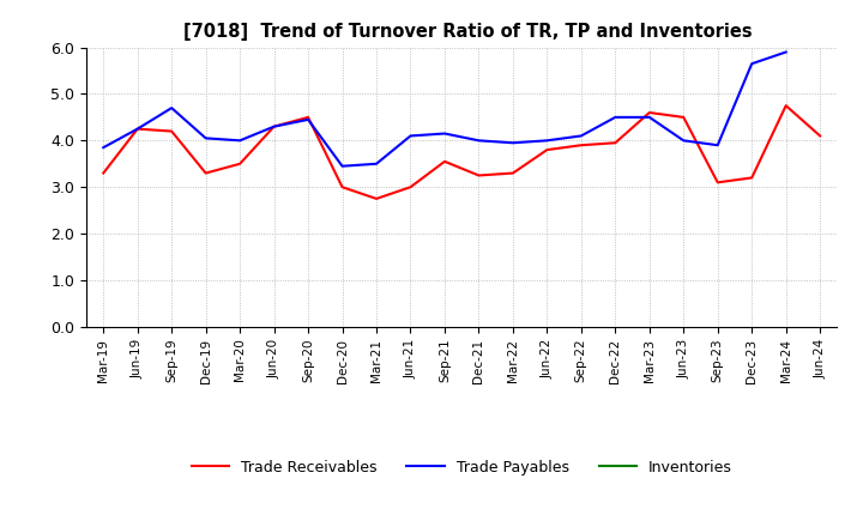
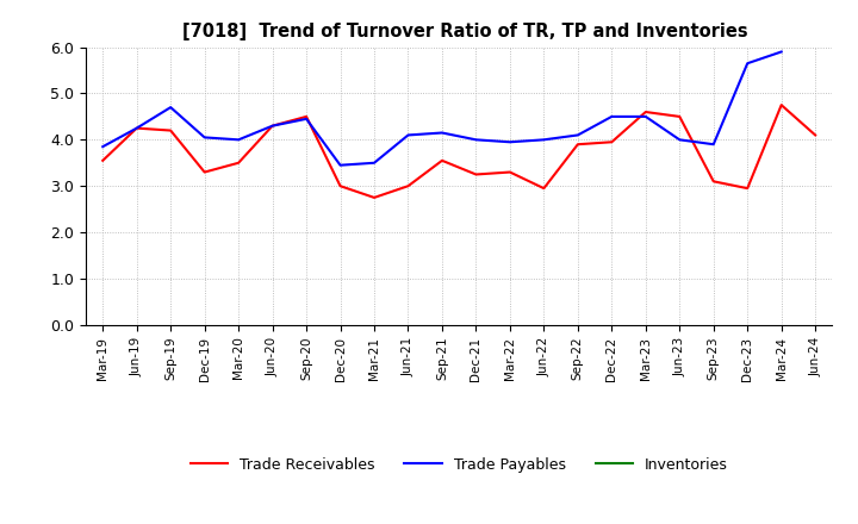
Trade Receivables/Mar-19: 3.30 -> 3.55
Trade Receivables/Jun-22: 3.80 -> 2.95
Trade Receivables/Dec-23: 3.20 -> 2.95
